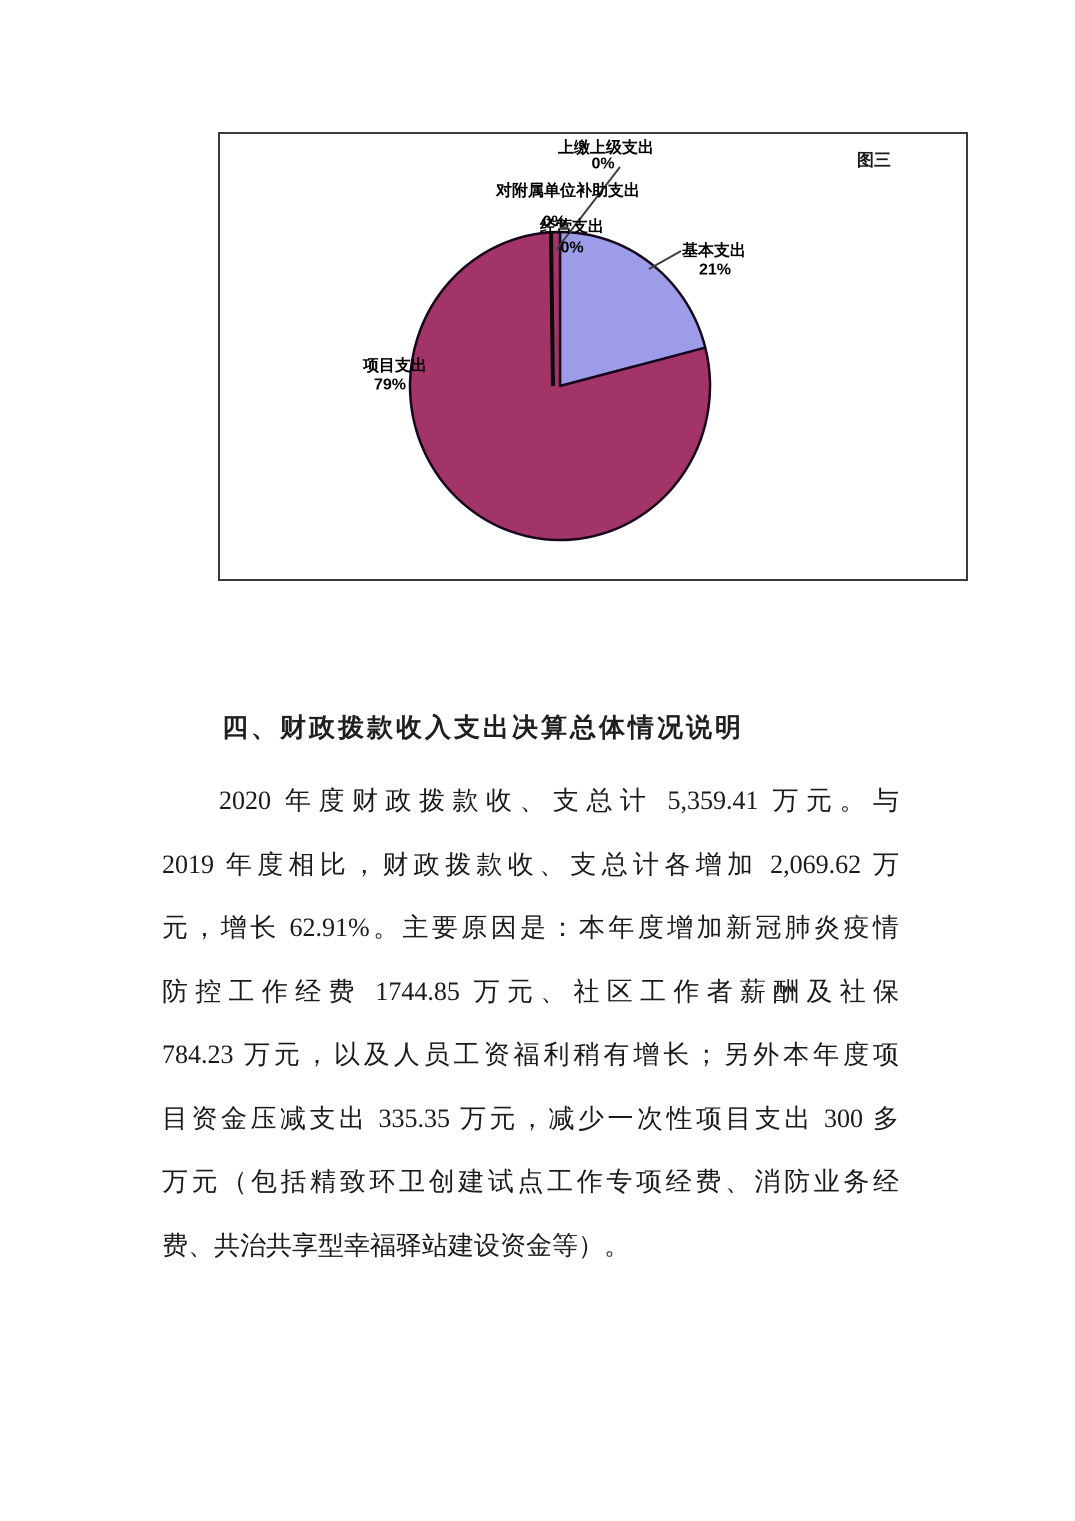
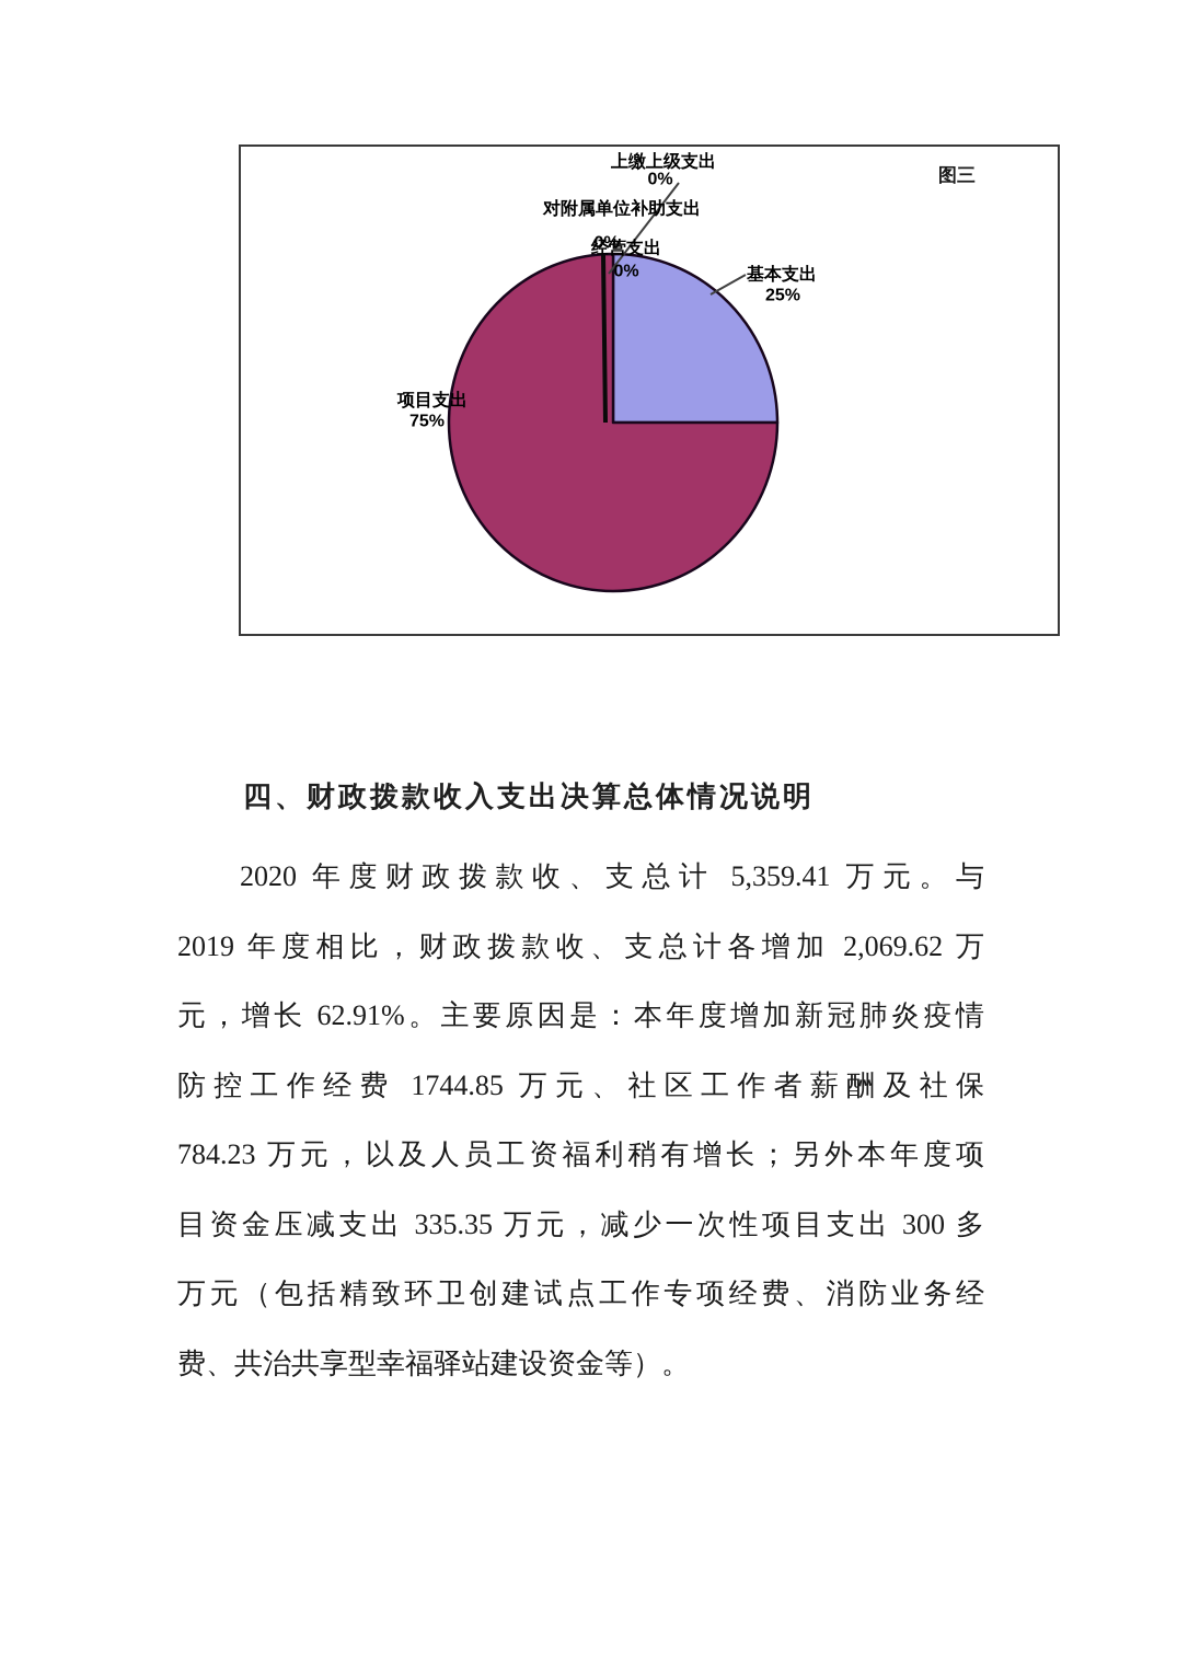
基本支出: 21% -> 25%
项目支出: 79% -> 75%
